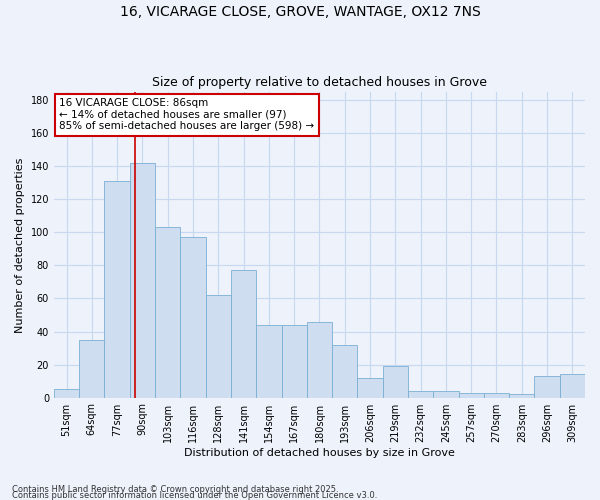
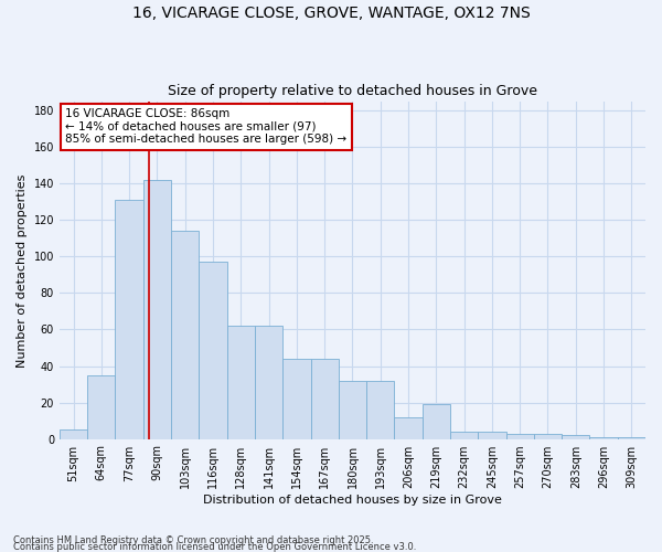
103sqm: 103 -> 114
141sqm: 77 -> 62
180sqm: 46 -> 32
296sqm: 13 -> 1
309sqm: 14 -> 1
